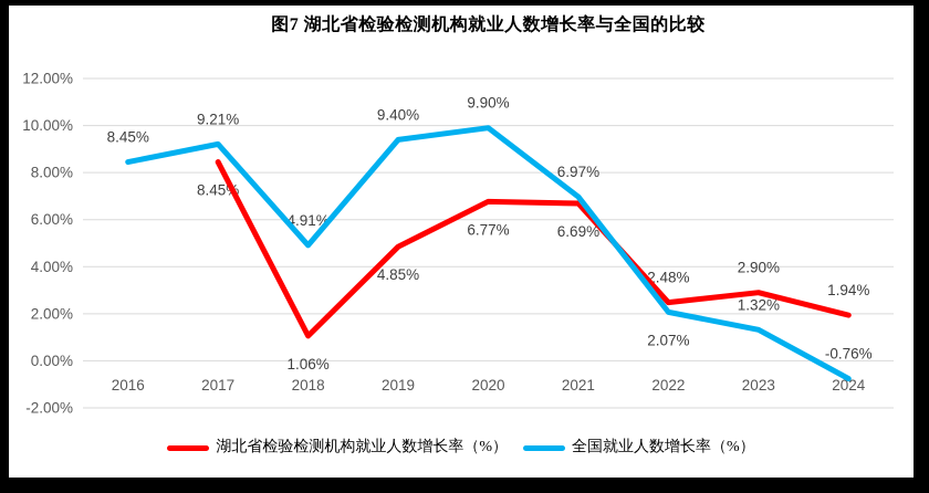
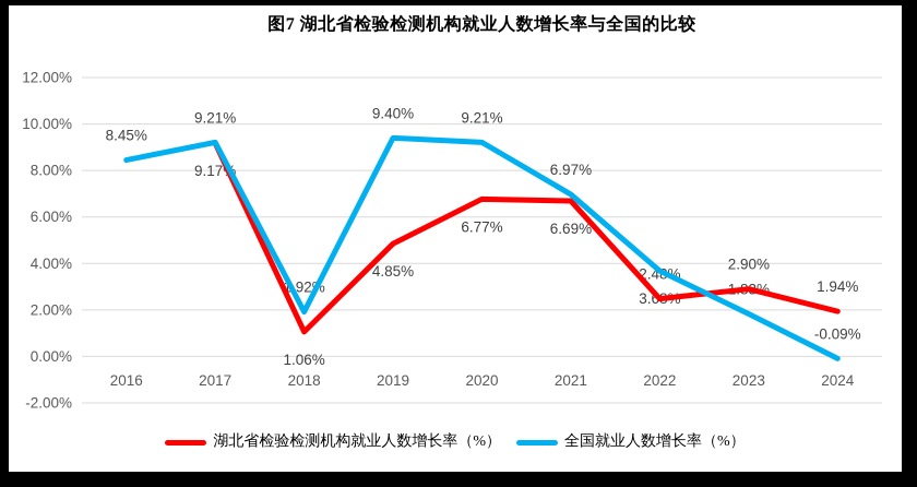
湖北省检验检测机构就业人数增长率（%）/2017: 8.45% -> 9.17%
全国就业人数增长率（%）/2018: 4.91% -> 1.92%
全国就业人数增长率（%）/2020: 9.90% -> 9.21%
全国就业人数增长率（%）/2022: 2.07% -> 3.68%
全国就业人数增长率（%）/2023: 1.32% -> 1.83%
全国就业人数增长率（%）/2024: -0.76% -> -0.09%
